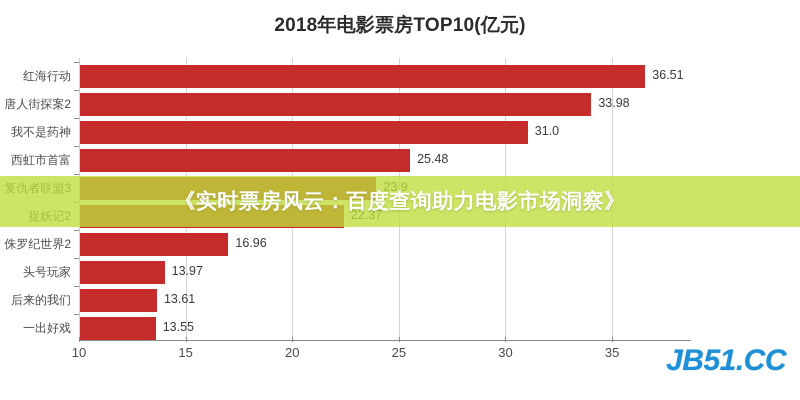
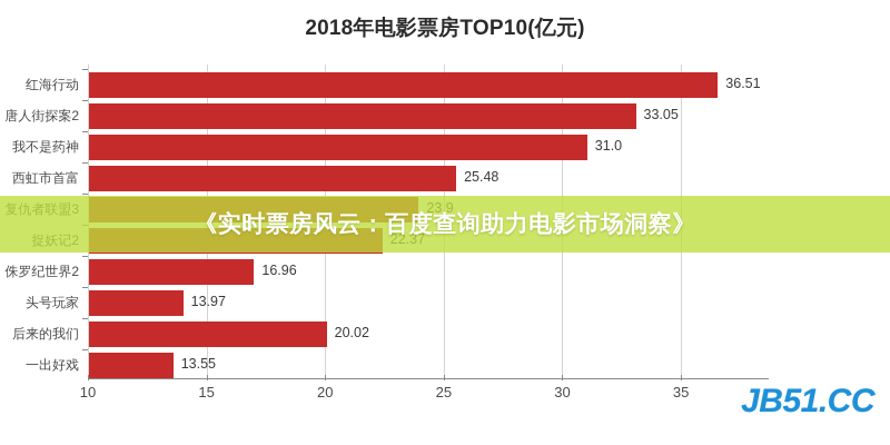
唐人街探案2: 33.98 -> 33.05
后来的我们: 13.61 -> 20.02
